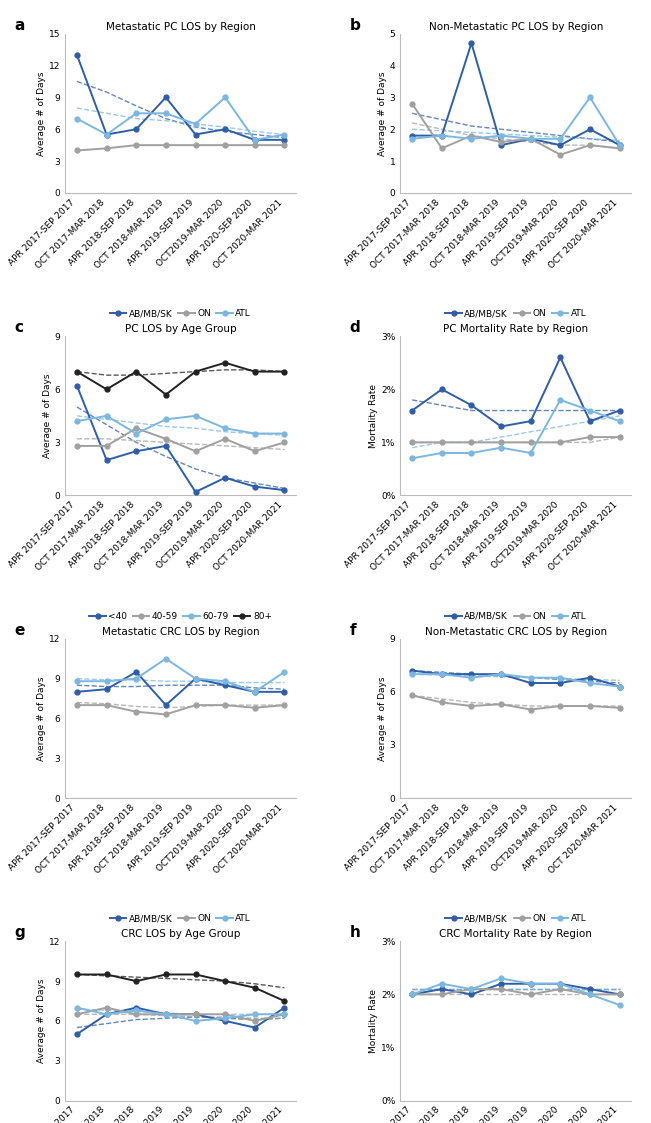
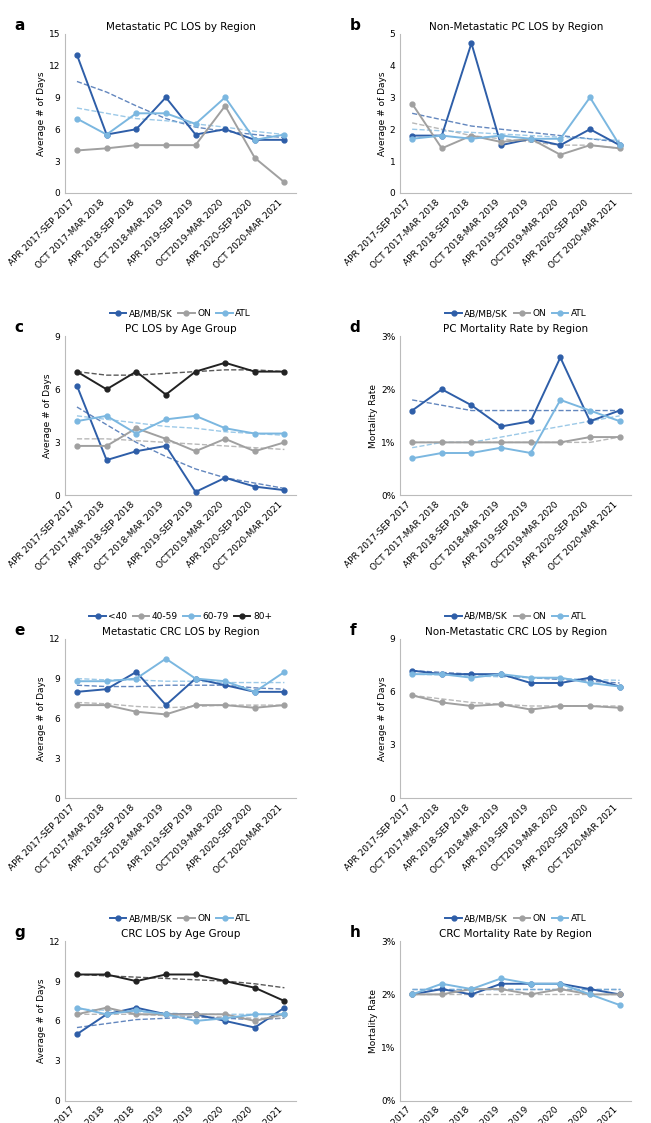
Metastatic PC LOS by Region/ON/OCT2019-MAR 2020: 4.5 -> 8.2
Metastatic PC LOS by Region/ON/APR 2020-SEP 2020: 4.5 -> 3.3
Metastatic PC LOS by Region/ON/OCT 2020-MAR 2021: 4.5 -> 1.0
